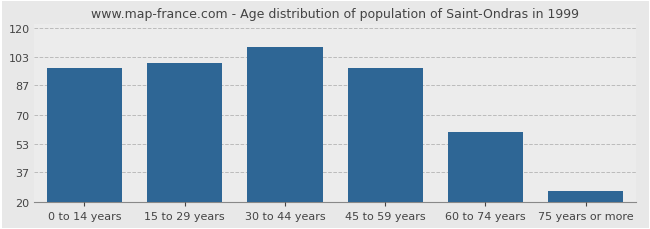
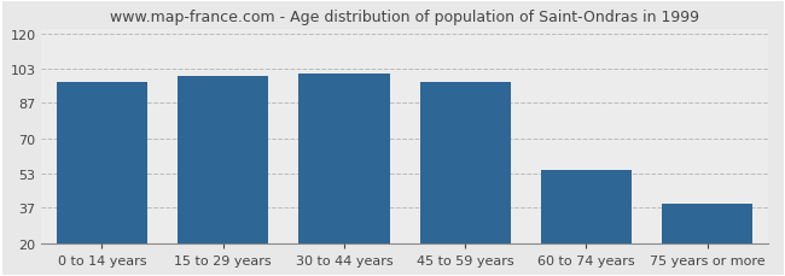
30 to 44 years: 109 -> 101
60 to 74 years: 60 -> 55
75 years or more: 26 -> 39
